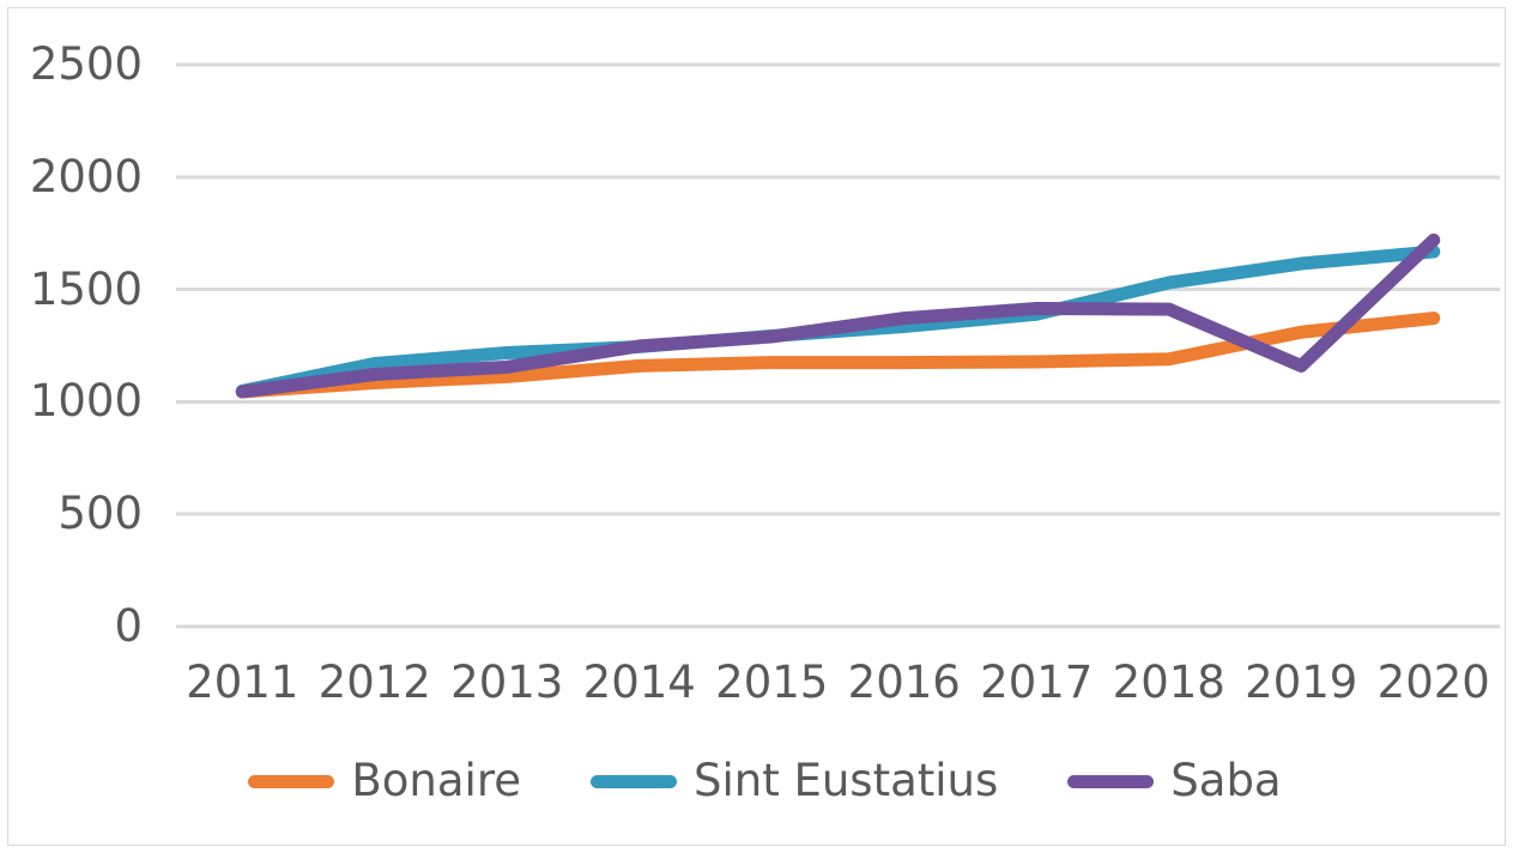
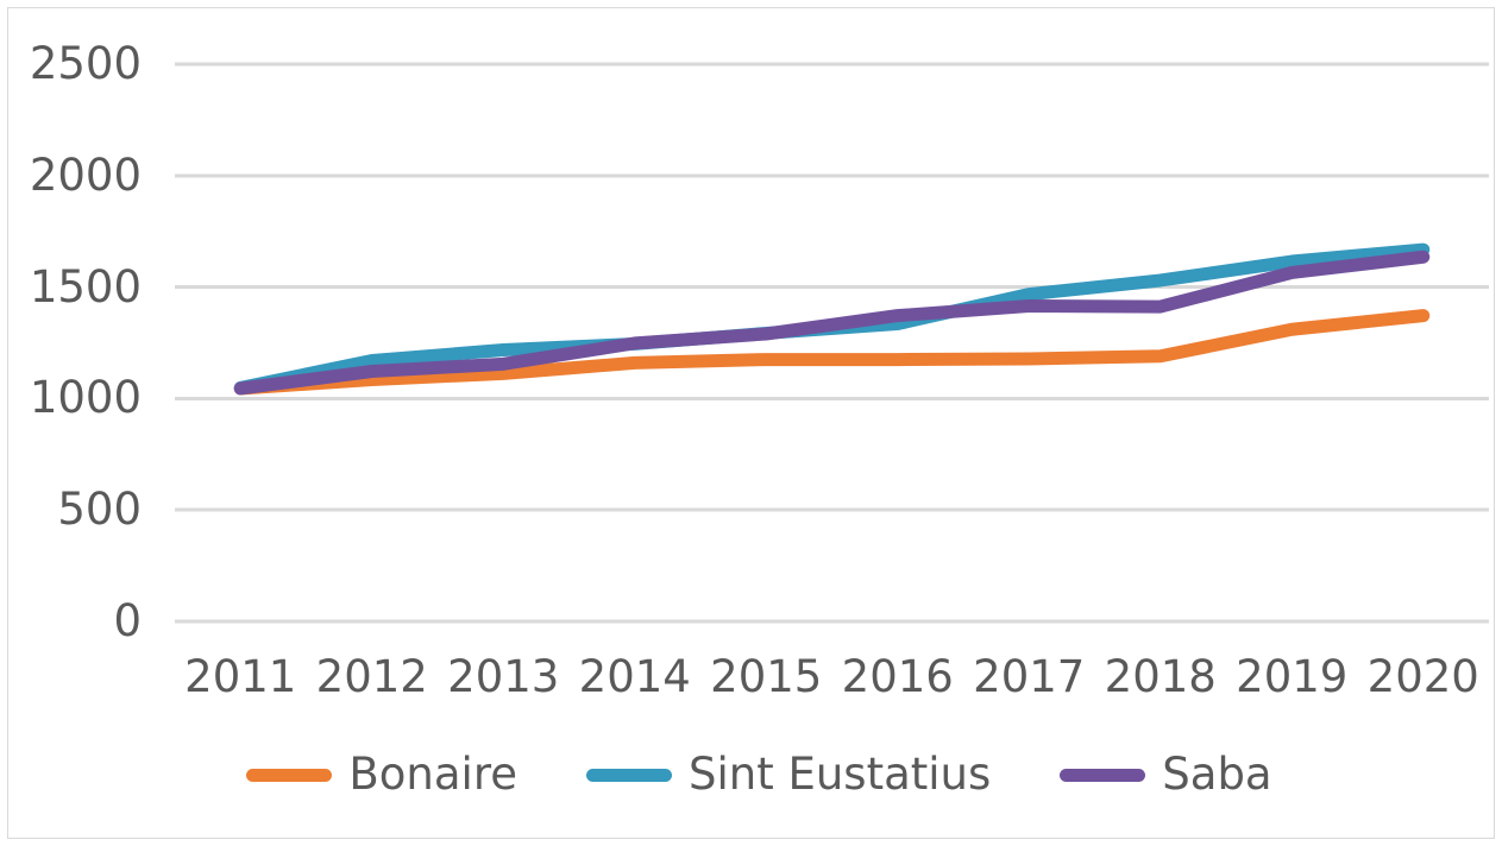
Sint Eustatius/2017: 1390 -> 1470
Saba/2019: 1160 -> 1560
Saba/2020: 1720 -> 1640
